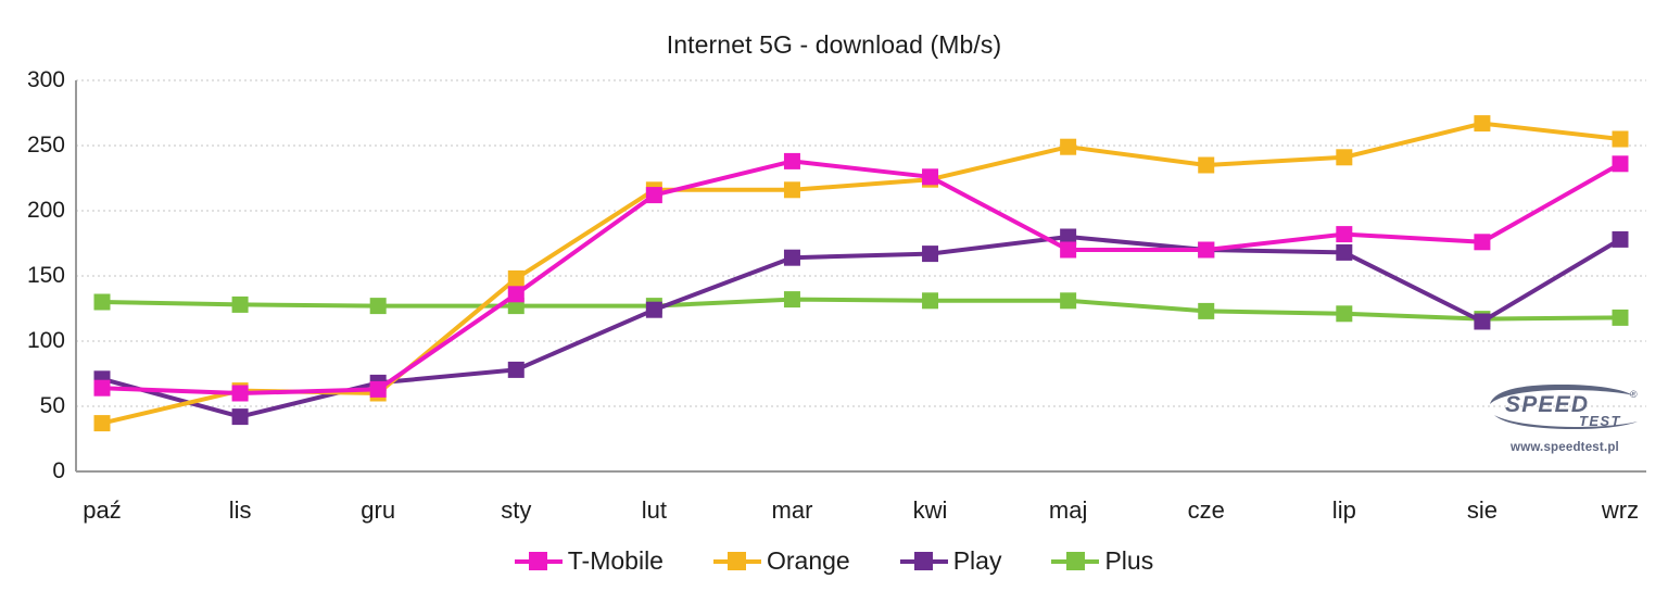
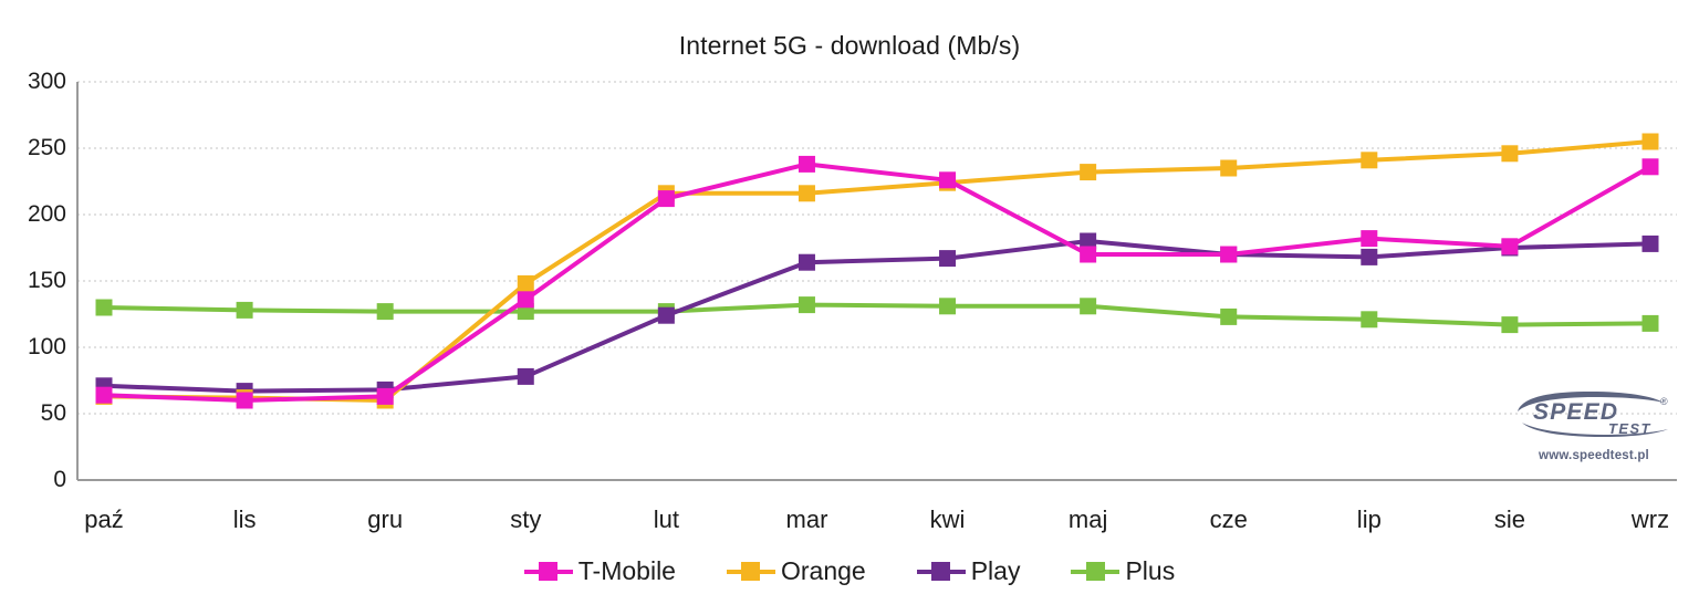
Orange/paź: 37 -> 63
Play/lis: 42 -> 67
Orange/maj: 249 -> 232
Orange/sie: 267 -> 246
Play/sie: 115 -> 175
